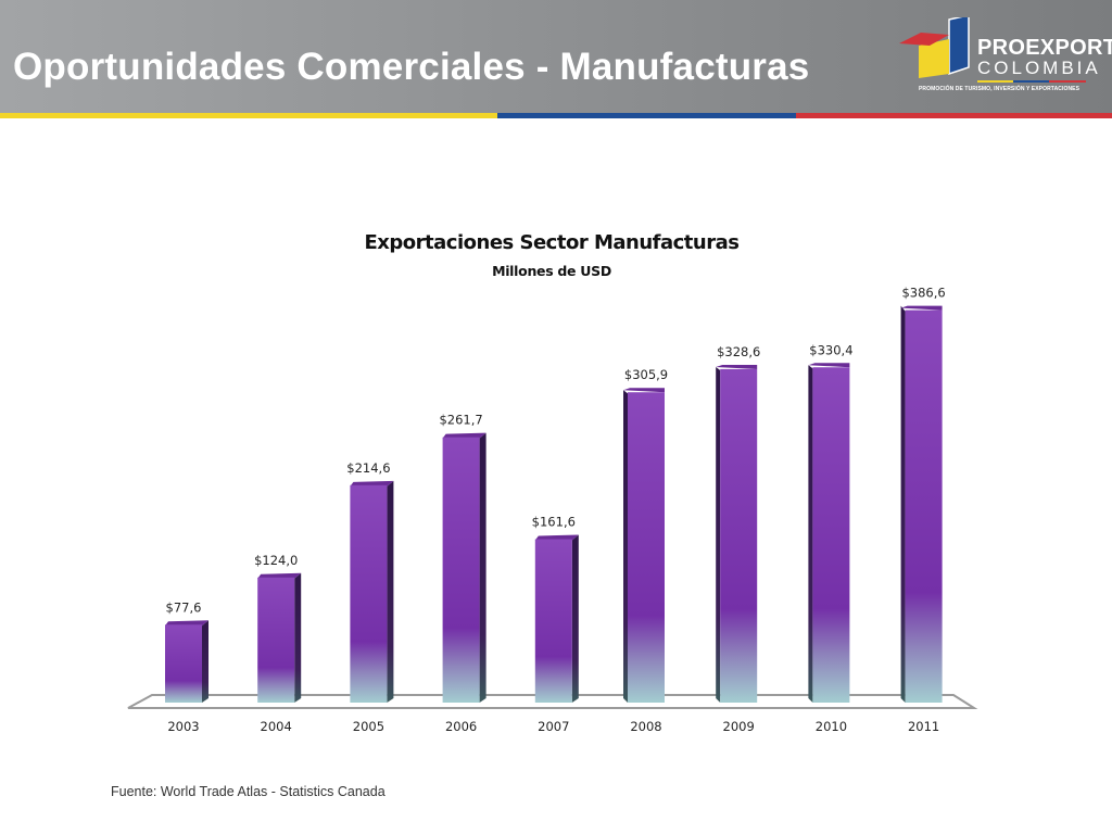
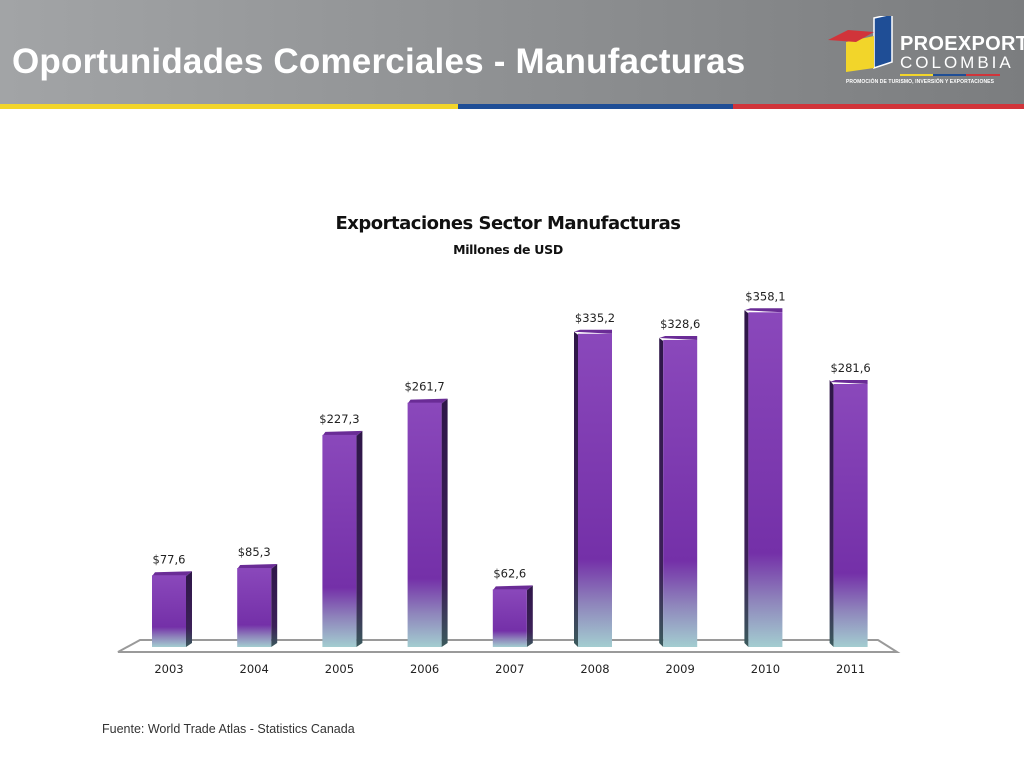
2004: $124,0 -> $85,3
2005: $214,6 -> $227,3
2007: $161,6 -> $62,6
2008: $305,9 -> $335,2
2010: $330,4 -> $358,1
2011: $386,6 -> $281,6
